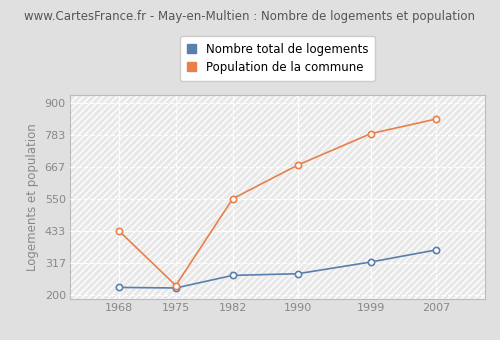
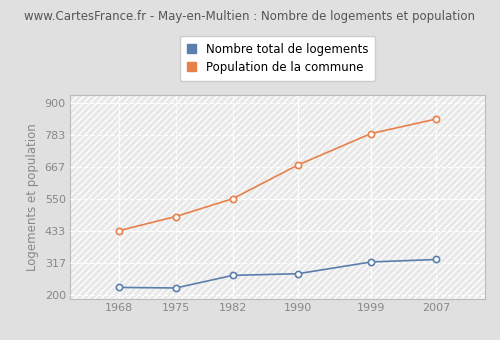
Population de la commune/1975: 235 -> 487
Nombre total de logements/2007: 365 -> 330
